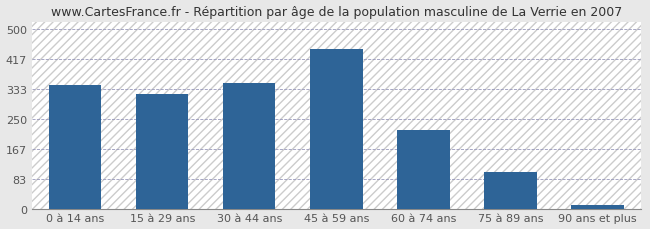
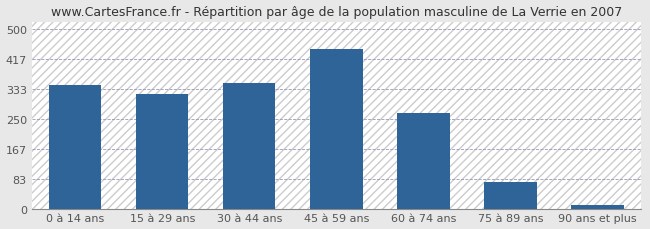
60 à 74 ans: 218 -> 265
75 à 89 ans: 103 -> 75
